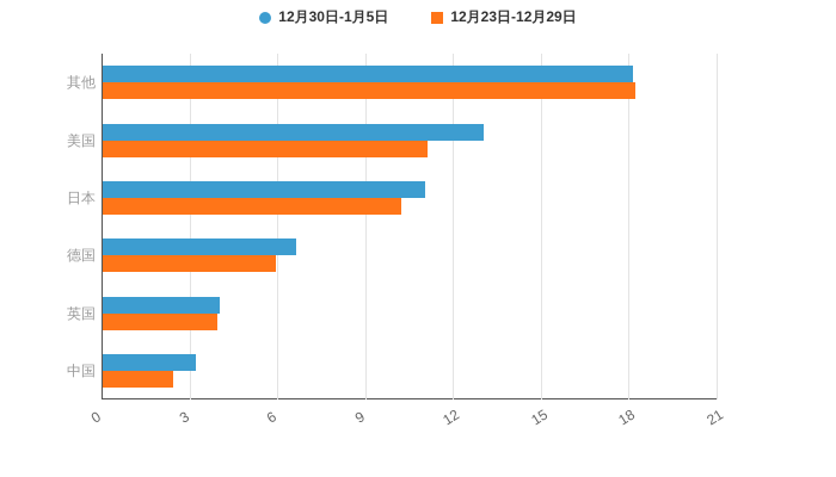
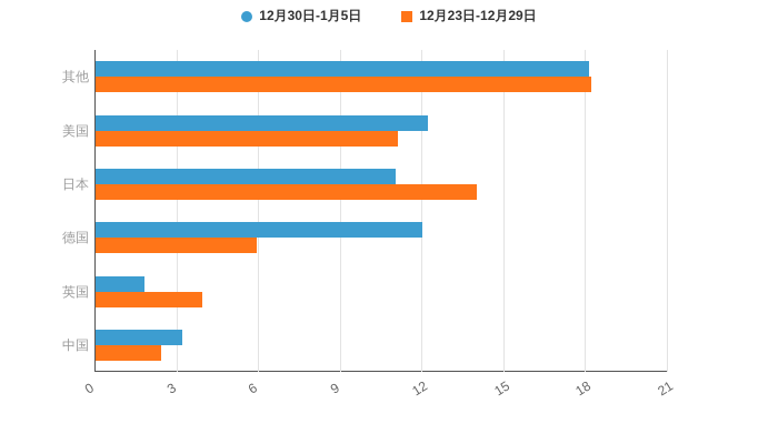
12月30日-1月5日/美国: 13.0 -> 12.2
12月23日-12月29日/日本: 10.2 -> 14.0
12月30日-1月5日/德国: 6.6 -> 12.0
12月30日-1月5日/英国: 4.0 -> 1.8
